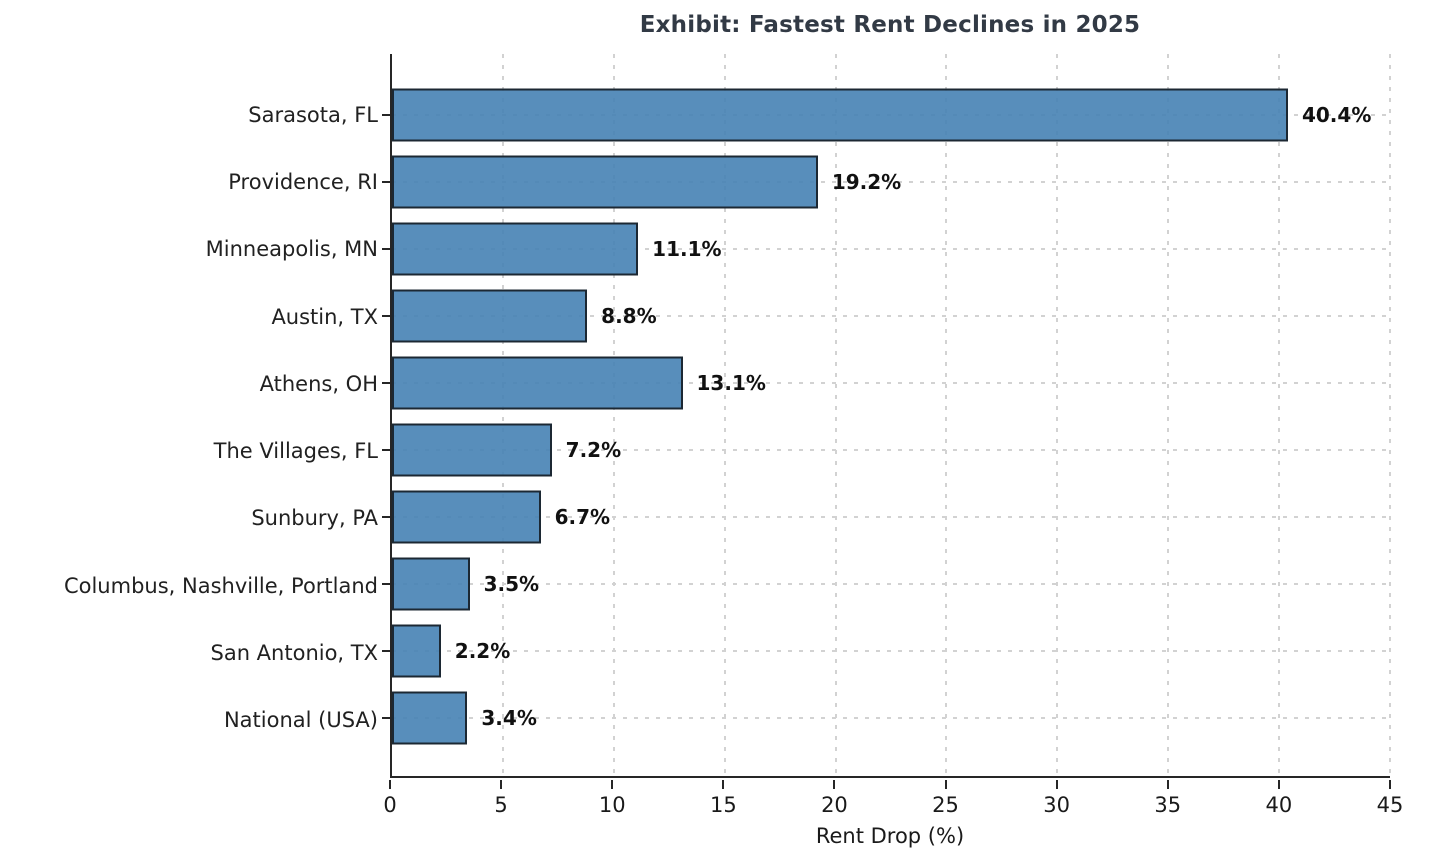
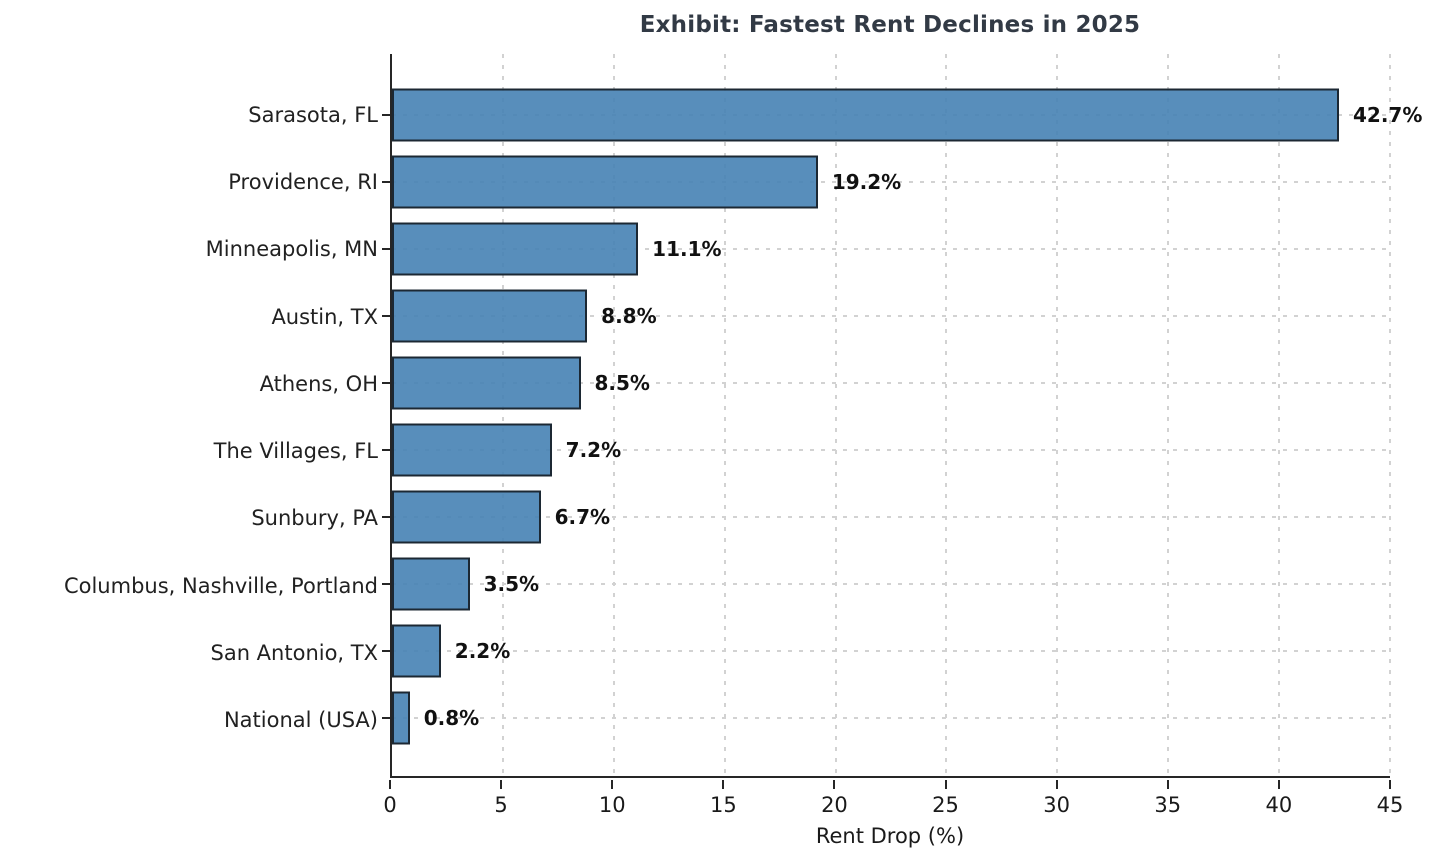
Sarasota, FL: 40.4% -> 42.7%
Athens, OH: 13.1% -> 8.5%
National (USA): 3.4% -> 0.8%
